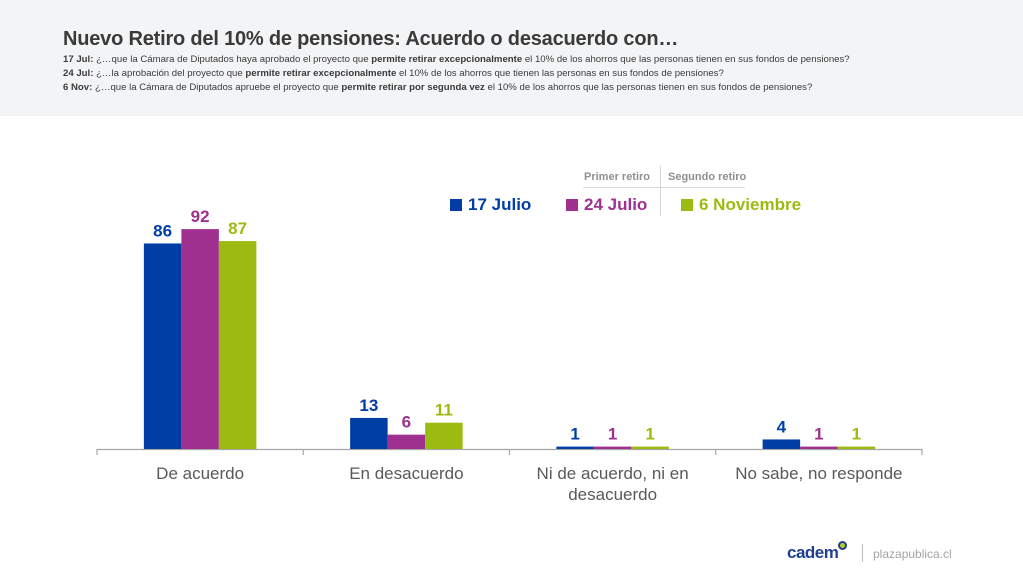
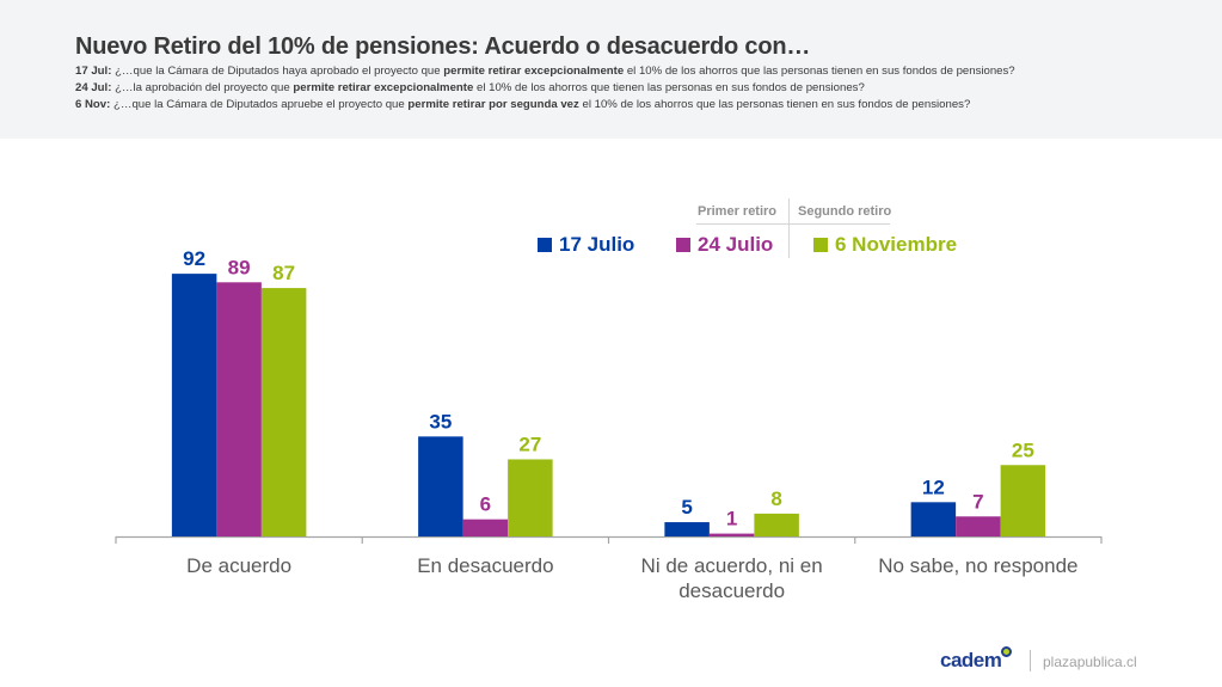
17 Julio/De acuerdo: 86 -> 92
24 Julio/De acuerdo: 92 -> 89
17 Julio/En desacuerdo: 13 -> 35
6 Noviembre/En desacuerdo: 11 -> 27
17 Julio/Ni de acuerdo, ni en desacuerdo: 1 -> 5
6 Noviembre/Ni de acuerdo, ni en desacuerdo: 1 -> 8
17 Julio/No sabe, no responde: 4 -> 12
24 Julio/No sabe, no responde: 1 -> 7
6 Noviembre/No sabe, no responde: 1 -> 25
